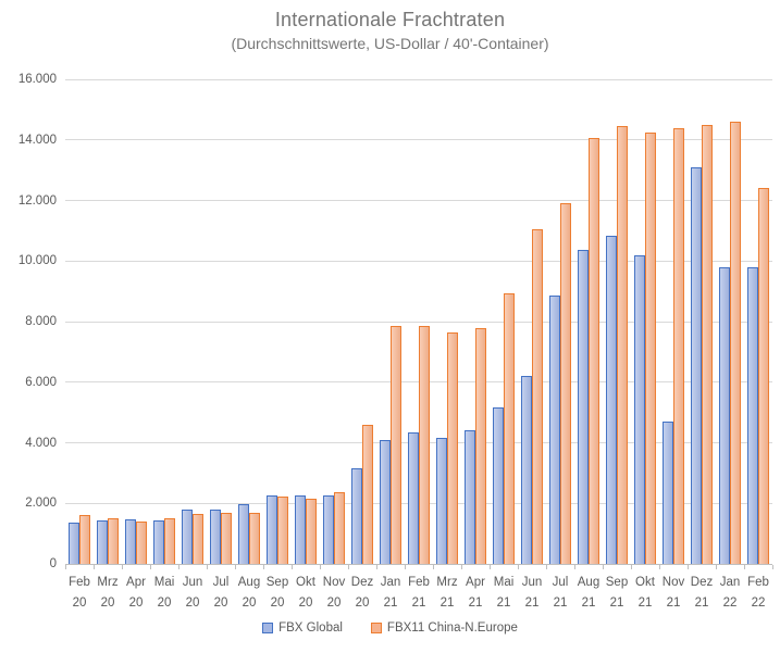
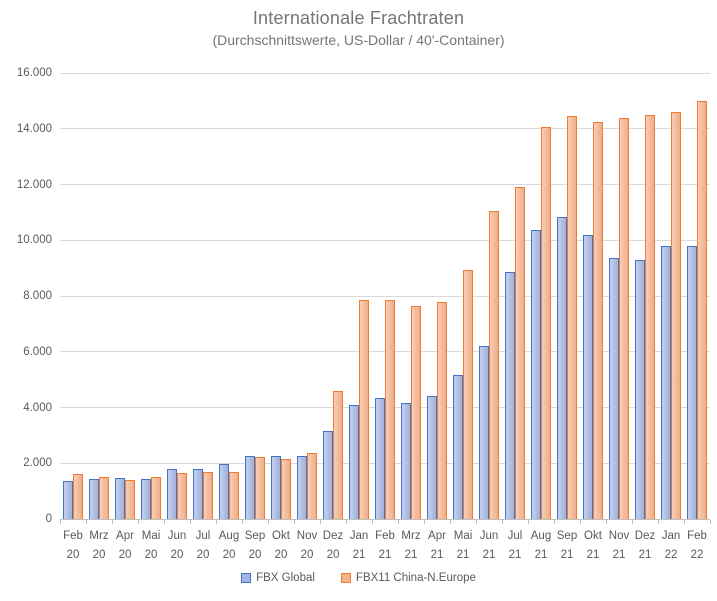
FBX Global/Nov 21: 4700 -> 9400
FBX Global/Dez 21: 13100 -> 9300
FBX11 China-N.Europe/Feb 22: 12400 -> 15000
